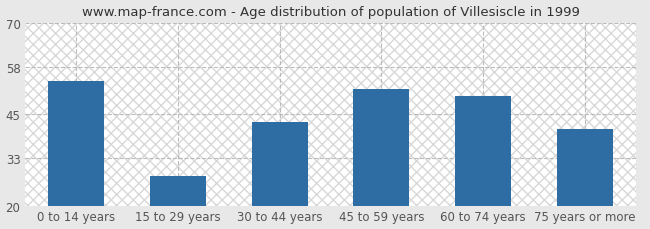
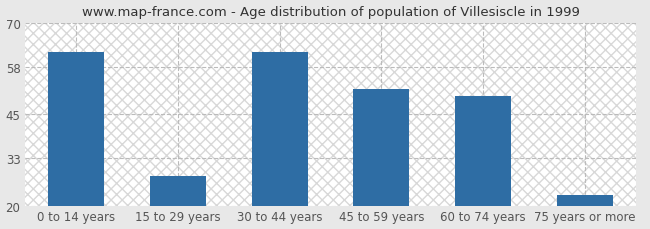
0 to 14 years: 54 -> 62
30 to 44 years: 43 -> 62
75 years or more: 41 -> 23
